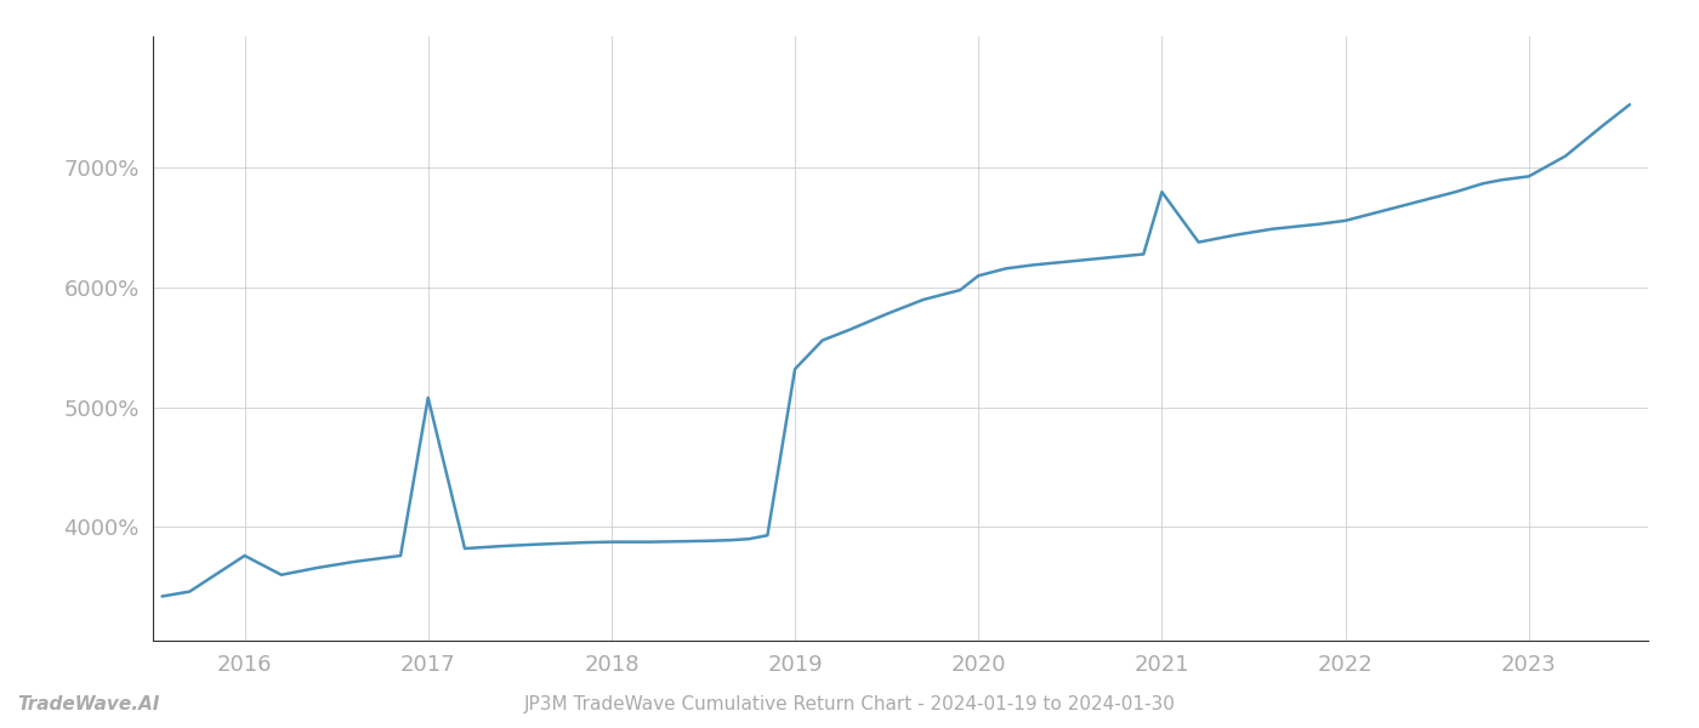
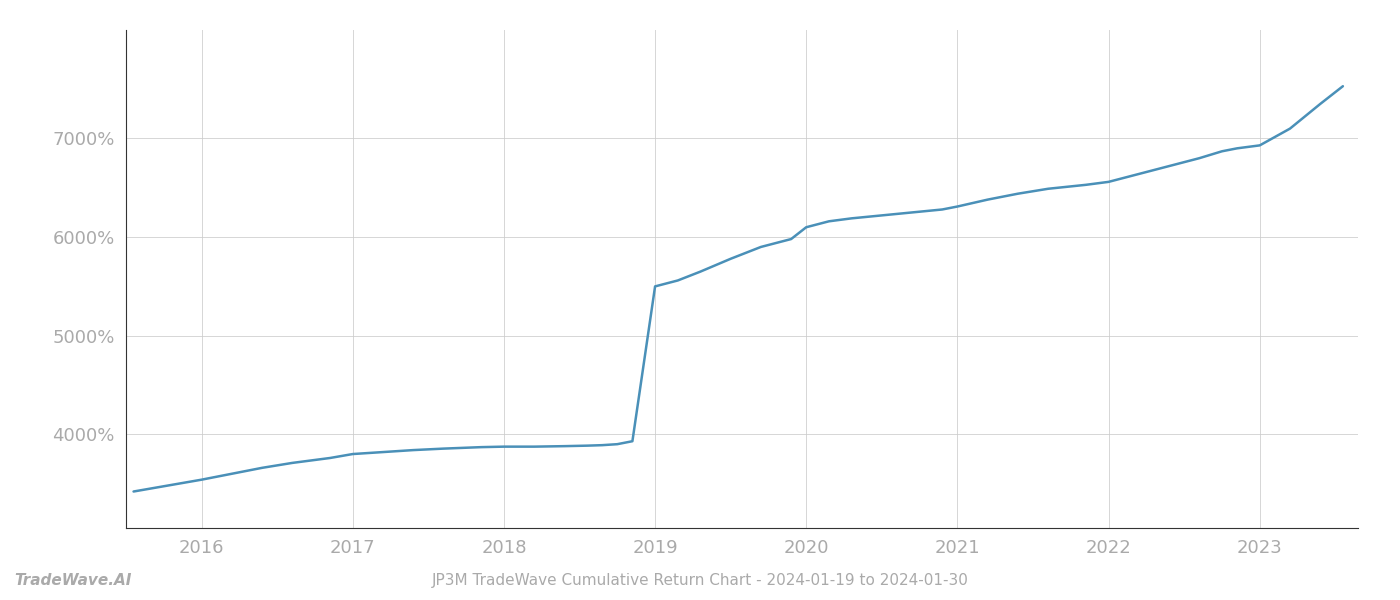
2016: 3760% -> 3540%
2017: 5080% -> 3800%
2019: 5320% -> 5500%
2021: 6800% -> 6310%
